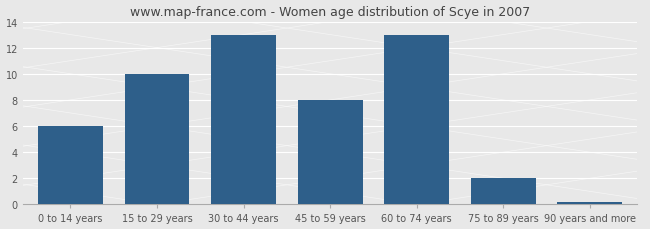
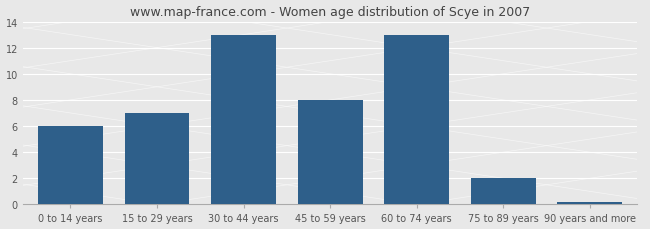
15 to 29 years: 10.0 -> 7.0
